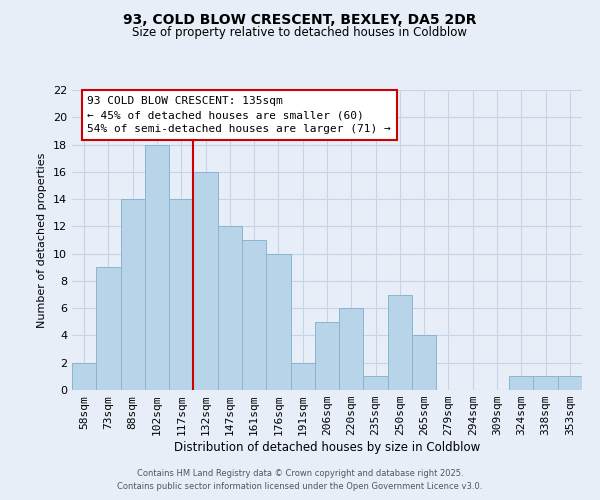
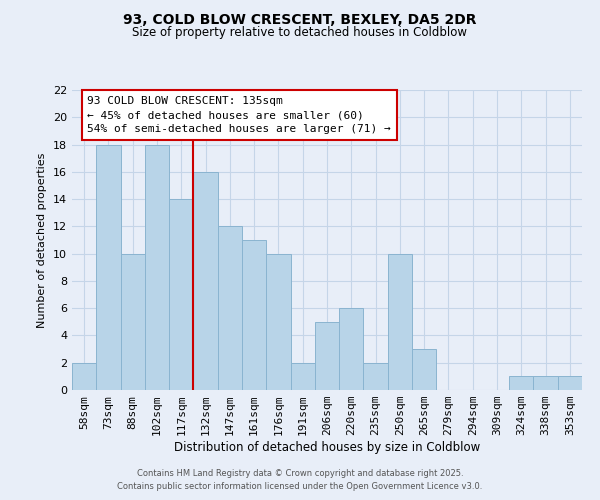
73sqm: 9 -> 18
88sqm: 14 -> 10
235sqm: 1 -> 2
250sqm: 7 -> 10
265sqm: 4 -> 3
